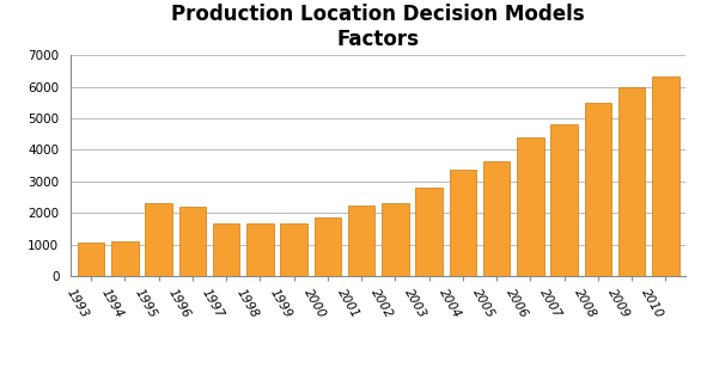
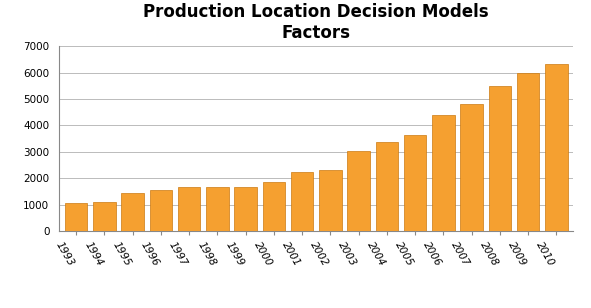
1995: 2300 -> 1450
1996: 2200 -> 1550
2003: 2800 -> 3020
